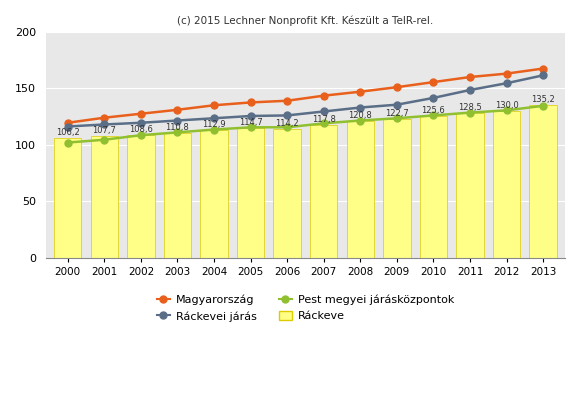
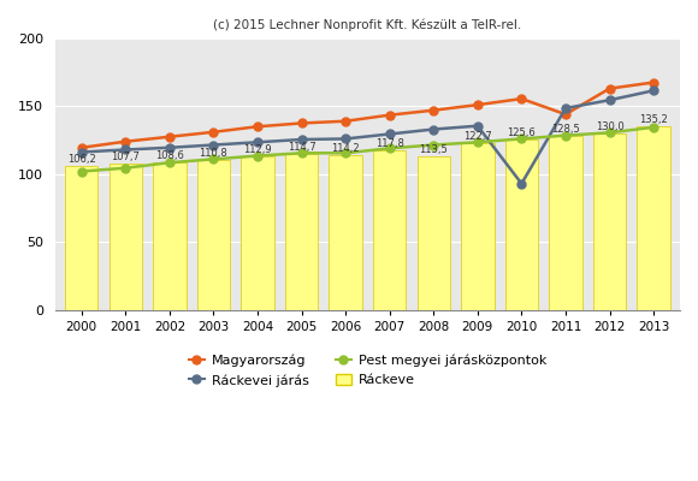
Ráckeve/2008: 120,8 -> 113,5
Ráckevei járás/2010: 142 -> 93
Magyarország/2011: 160 -> 144
